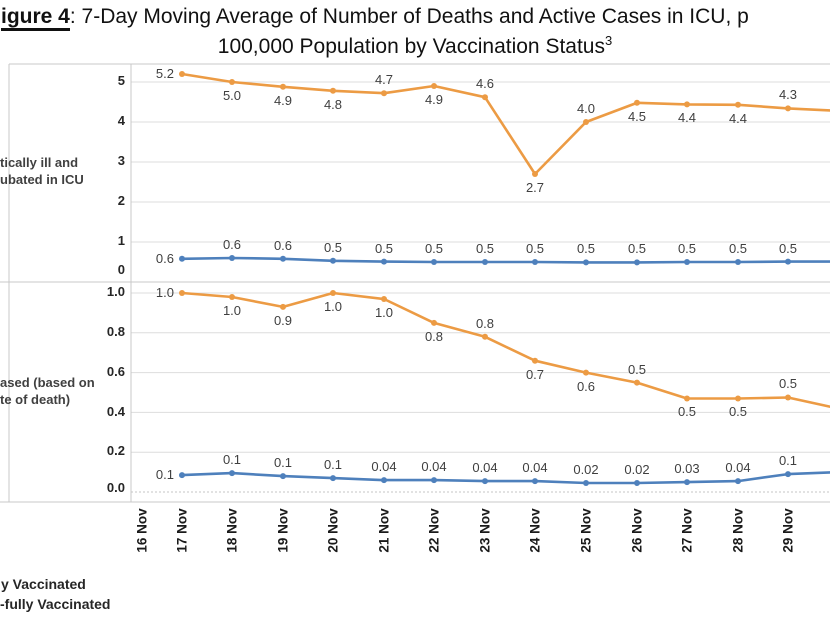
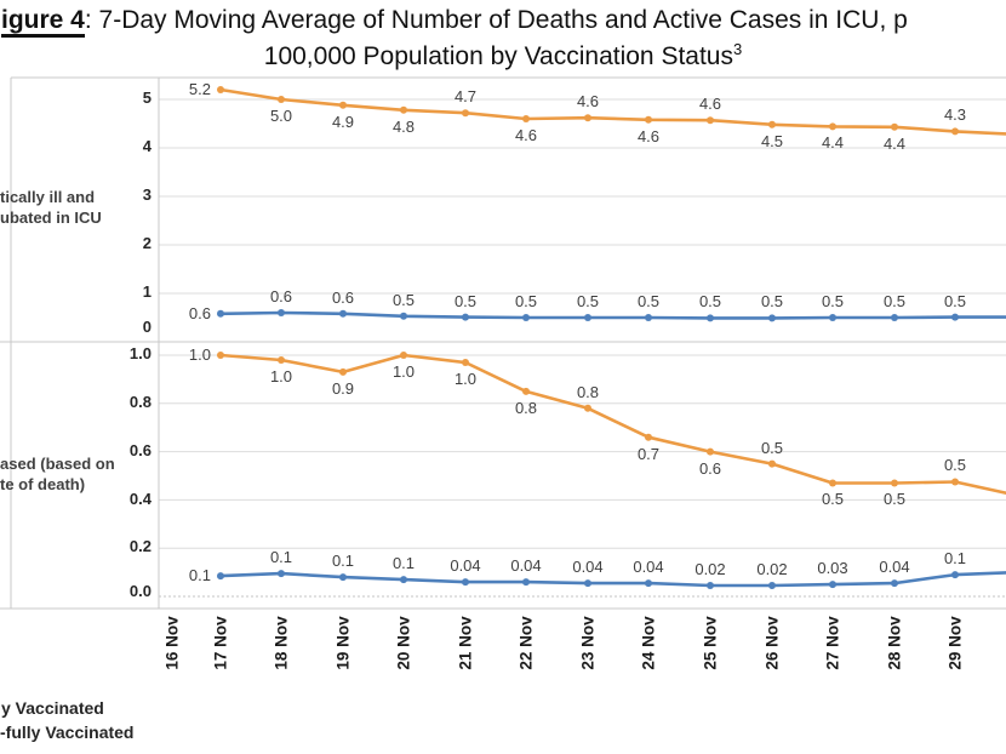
tically ill and ubated in ICU/-fully Vaccinated/22 Nov: 4.9 -> 4.6
tically ill and ubated in ICU/-fully Vaccinated/24 Nov: 2.7 -> 4.6
tically ill and ubated in ICU/-fully Vaccinated/25 Nov: 4.0 -> 4.6
